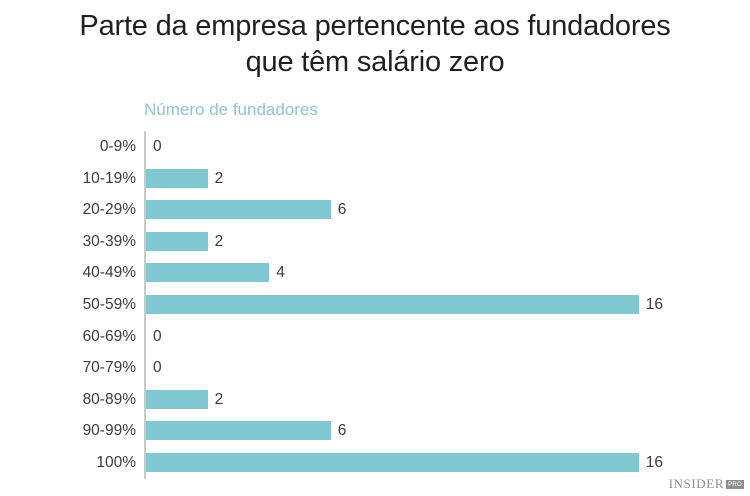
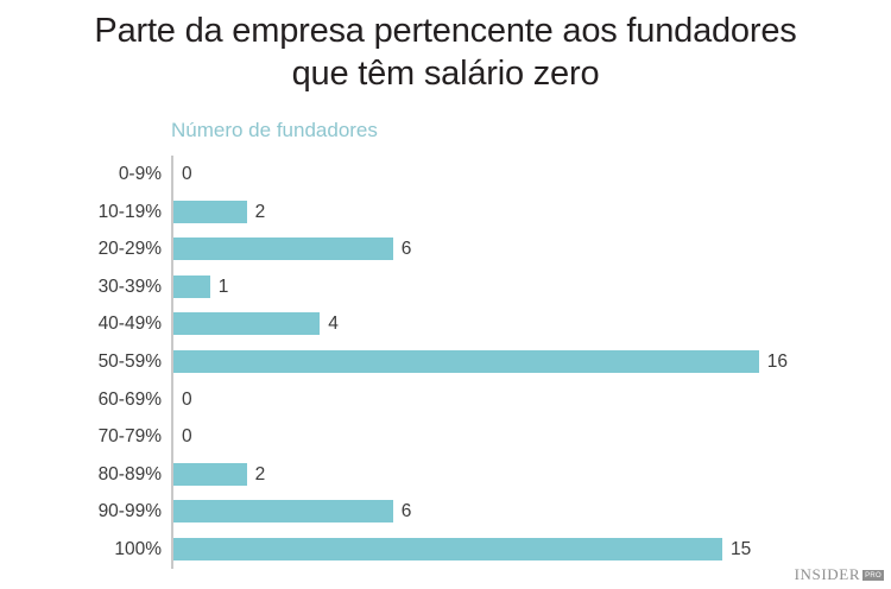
30-39%: 2 -> 1
100%: 16 -> 15
